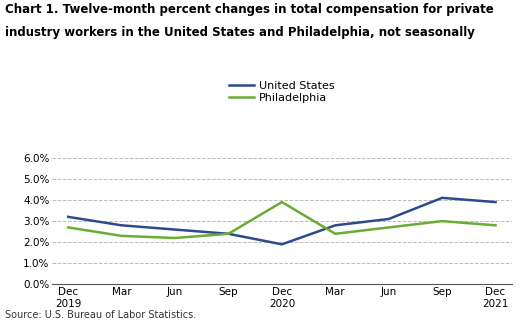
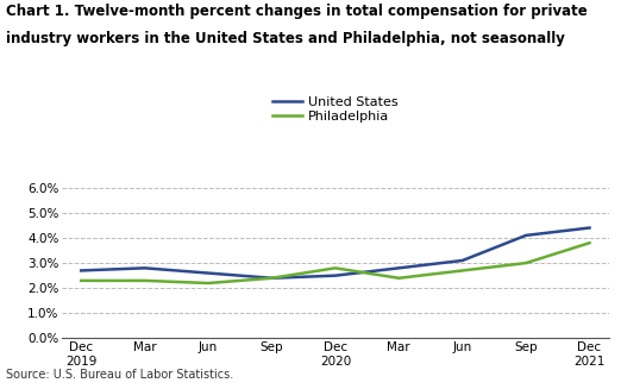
United States/Dec 2019: 3.2% -> 2.7%
Philadelphia/Dec 2019: 2.7% -> 2.3%
United States/Dec 2020: 1.9% -> 2.5%
Philadelphia/Dec 2020: 3.9% -> 2.8%
United States/Dec 2021: 3.9% -> 4.4%
Philadelphia/Dec 2021: 2.8% -> 3.8%
